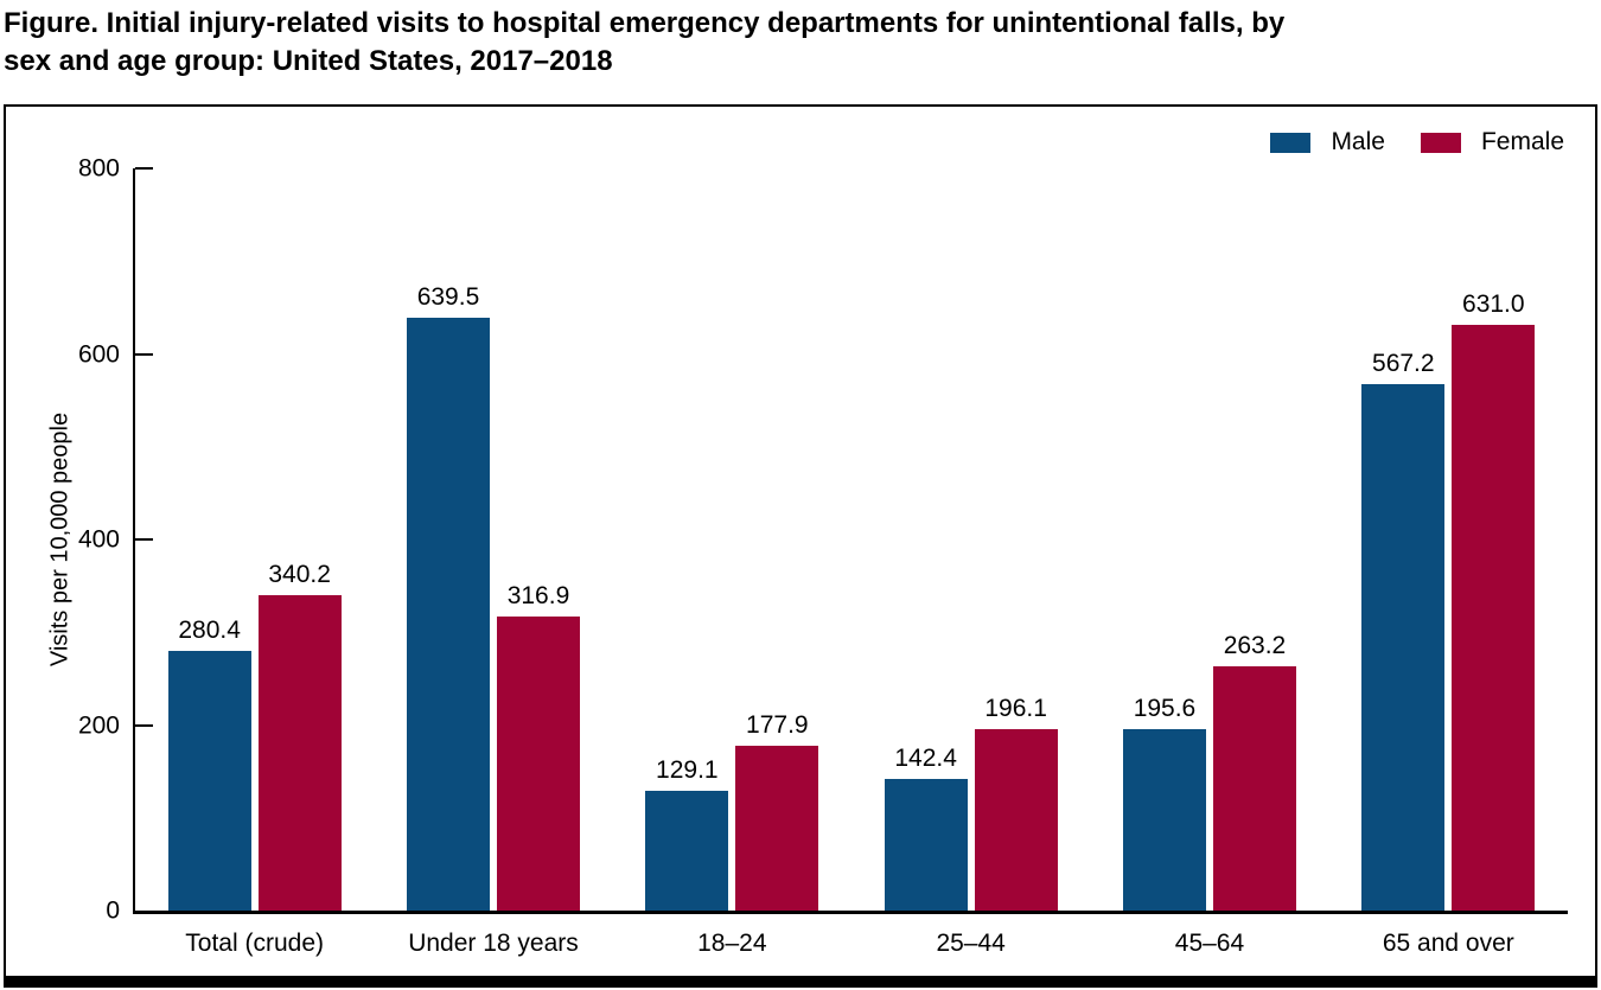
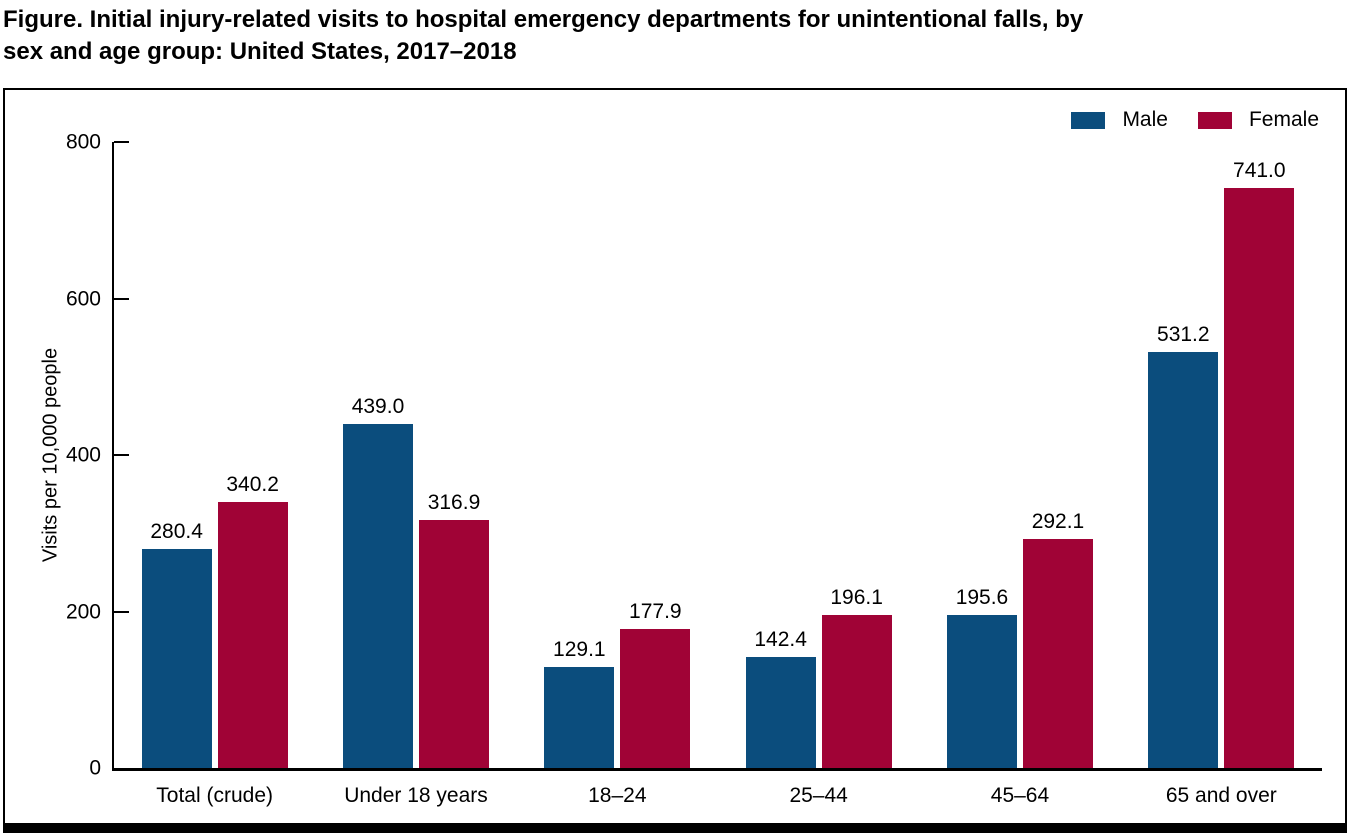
Male/Under 18 years: 639.5 -> 439.0
Female/45–64: 263.2 -> 292.1
Male/65 and over: 567.2 -> 531.2
Female/65 and over: 631.0 -> 741.0
